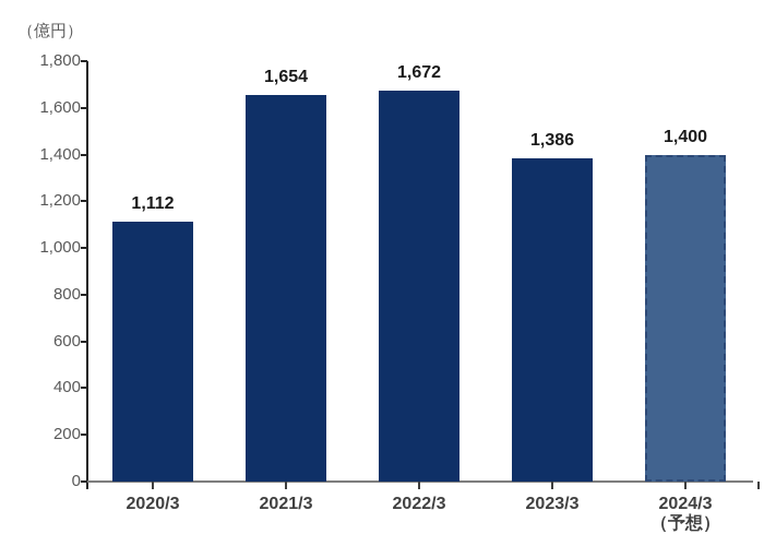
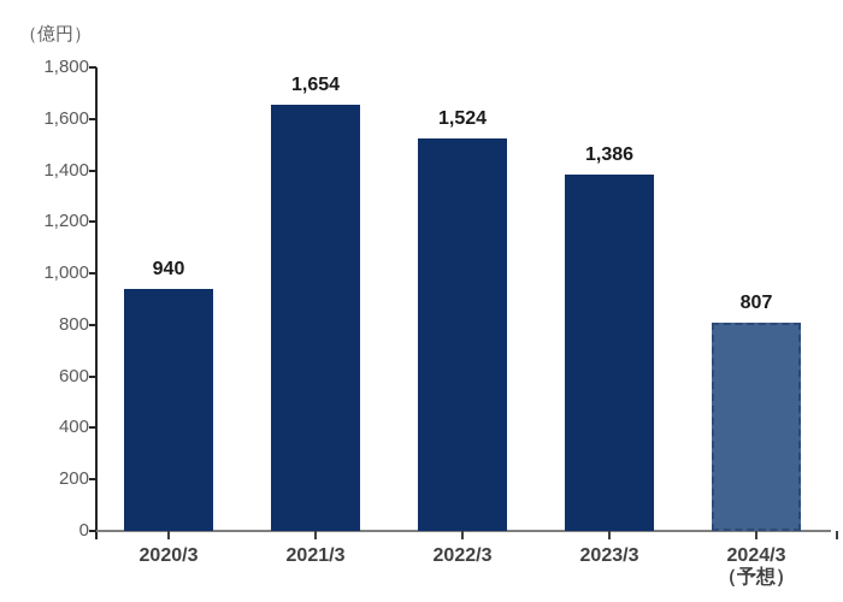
2020/3: 1,112 -> 940
2022/3: 1,672 -> 1,524
2024/3: 1,400 -> 807
